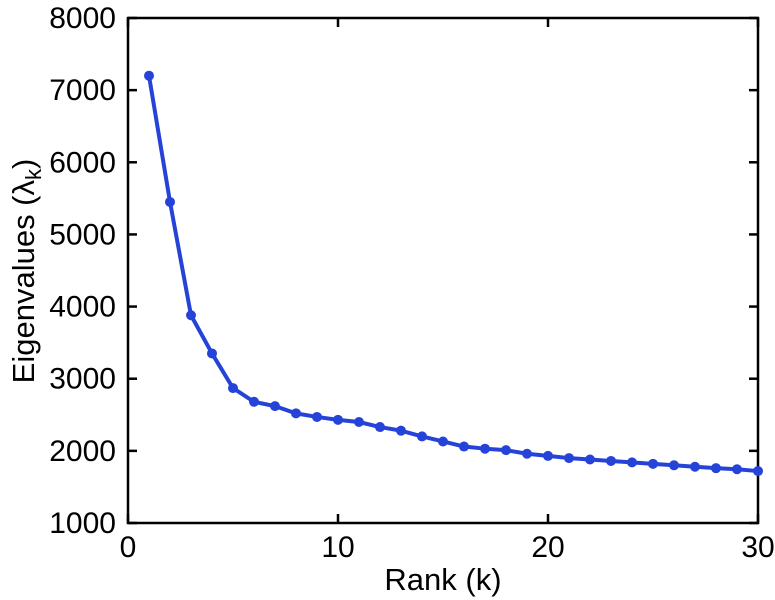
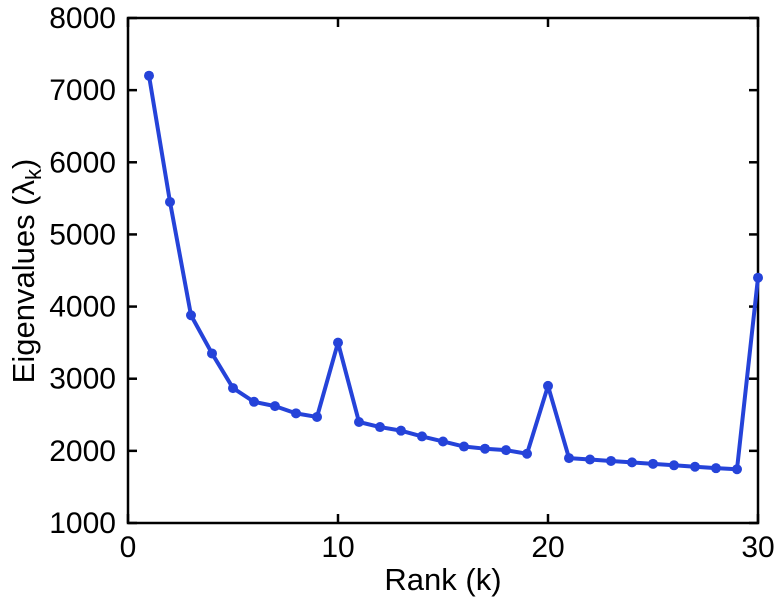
10: 2400 -> 3500
20: 1900 -> 2900
30: 1700 -> 4400
